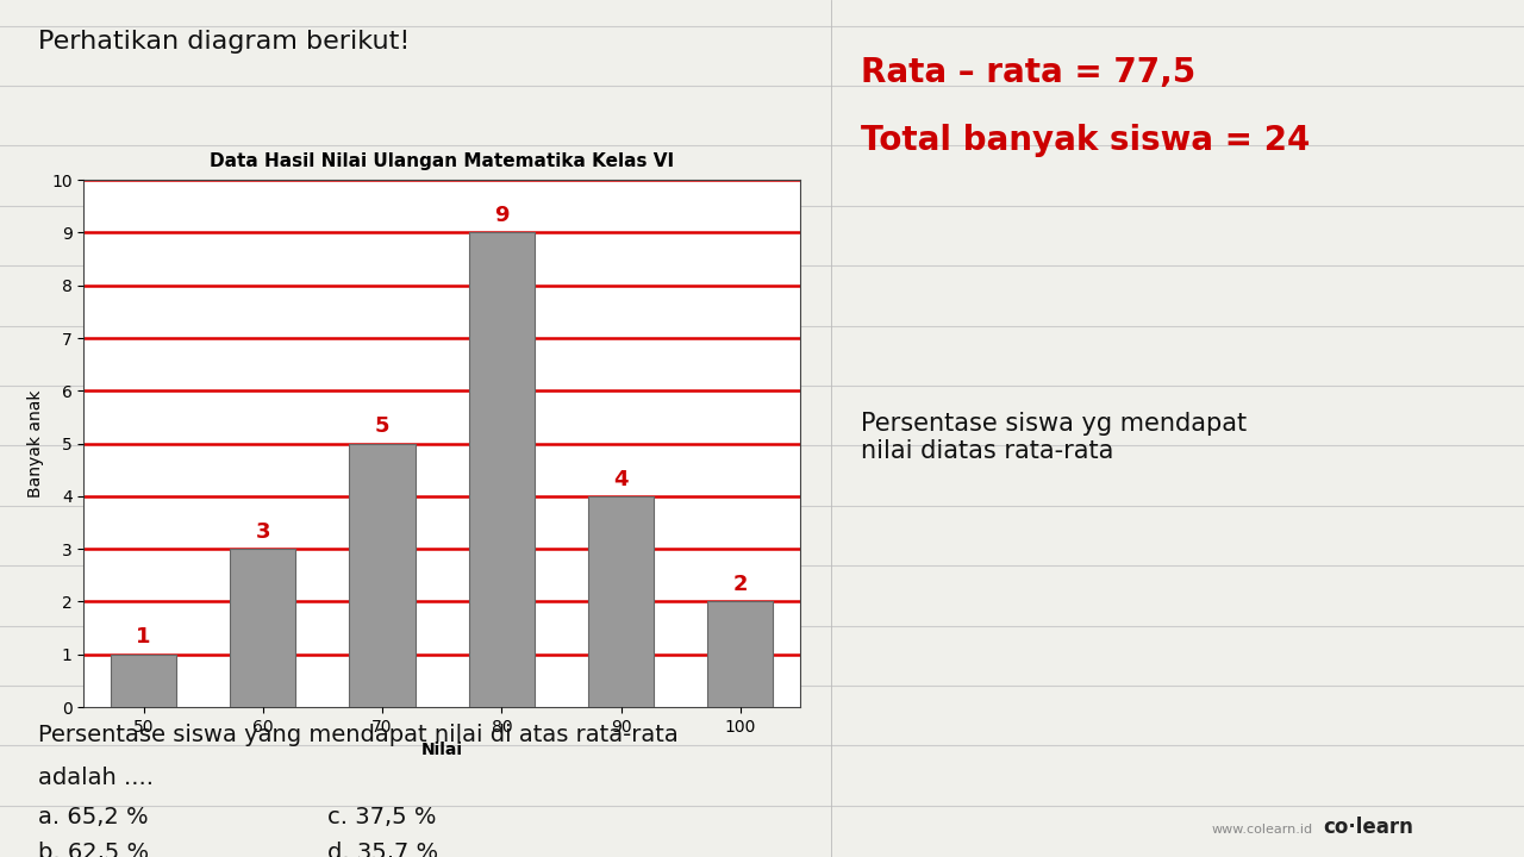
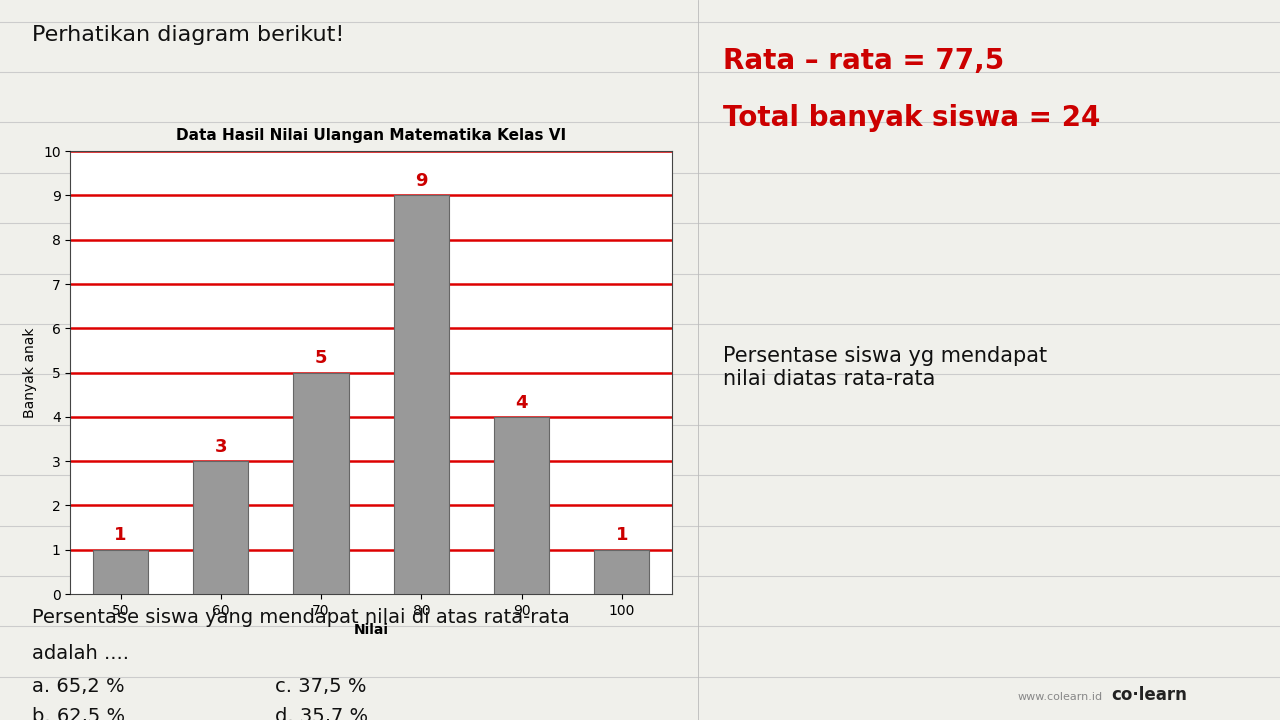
100: 2 -> 1
